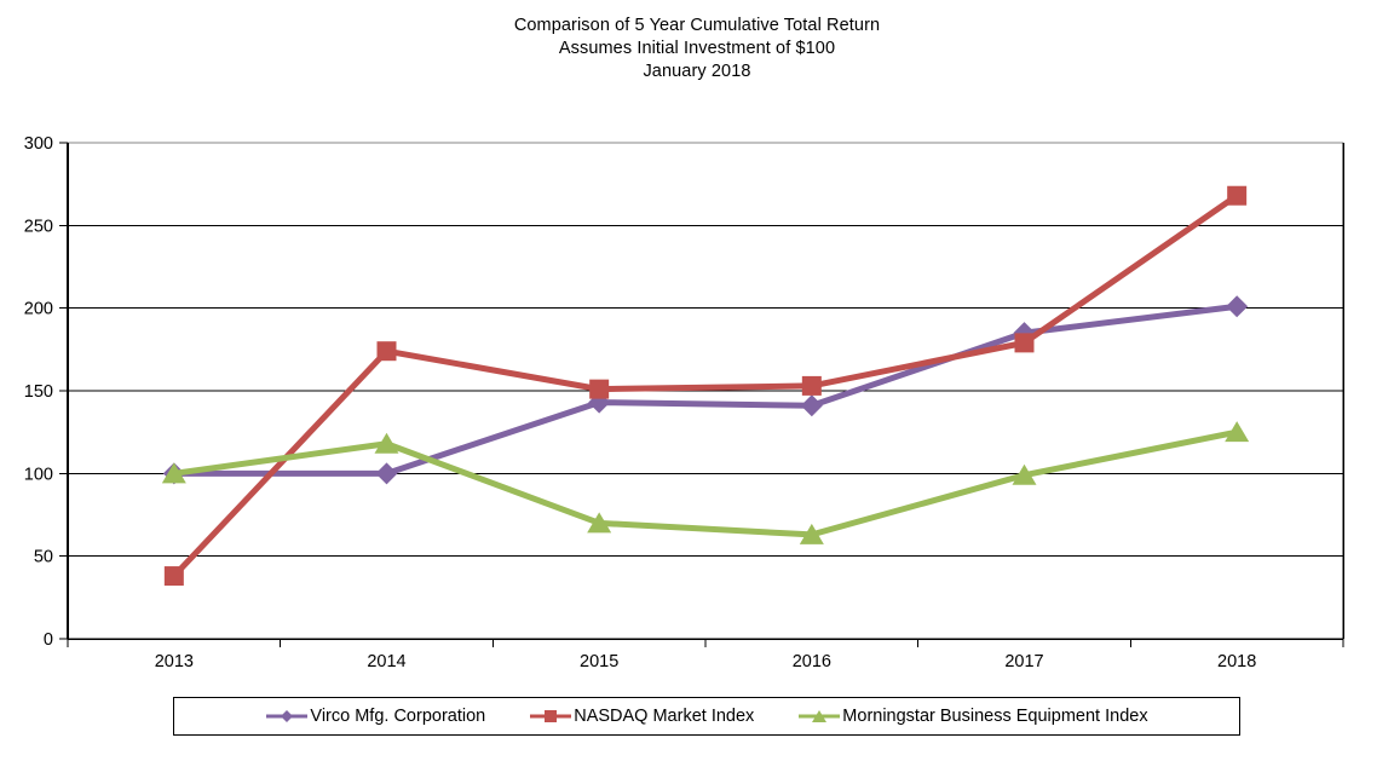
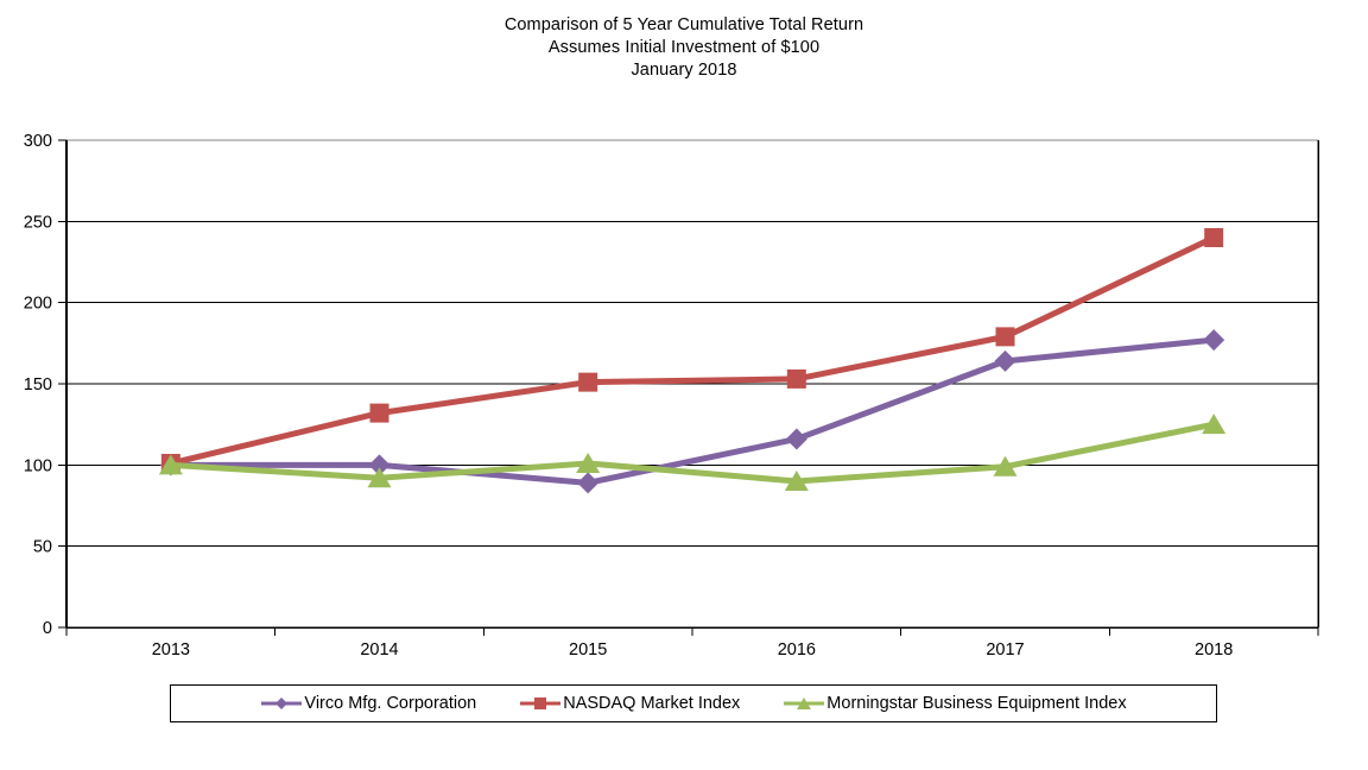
NASDAQ Market Index/2013: 38 -> 101
NASDAQ Market Index/2014: 174 -> 132
Morningstar Business Equipment Index/2014: 118 -> 92
Virco Mfg. Corporation/2015: 143 -> 89
Morningstar Business Equipment Index/2015: 70 -> 101
Virco Mfg. Corporation/2016: 141 -> 116
Morningstar Business Equipment Index/2016: 63 -> 90
Virco Mfg. Corporation/2017: 185 -> 164
Virco Mfg. Corporation/2018: 201 -> 177
NASDAQ Market Index/2018: 268 -> 240
